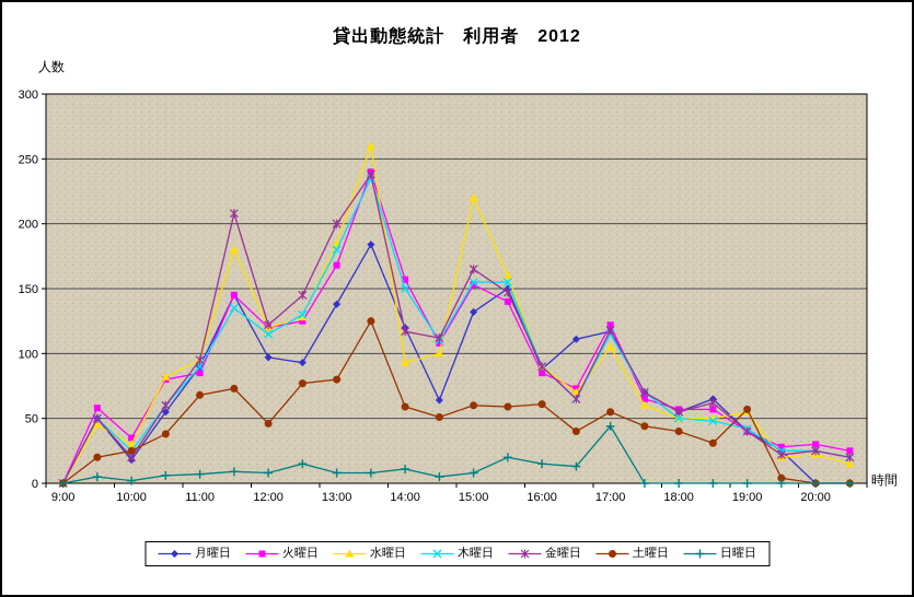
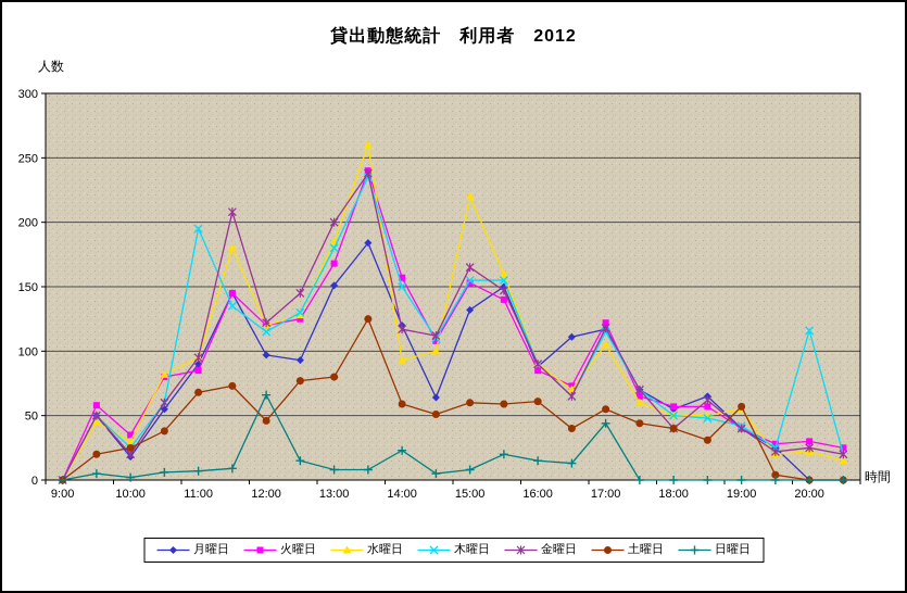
木曜日/11:00: 90 -> 195
日曜日/12:00: 8 -> 66
月曜日/13:00: 138 -> 151
日曜日/14:00: 11 -> 23
金曜日/18:00: 55 -> 40
木曜日/20:00: 25 -> 116
